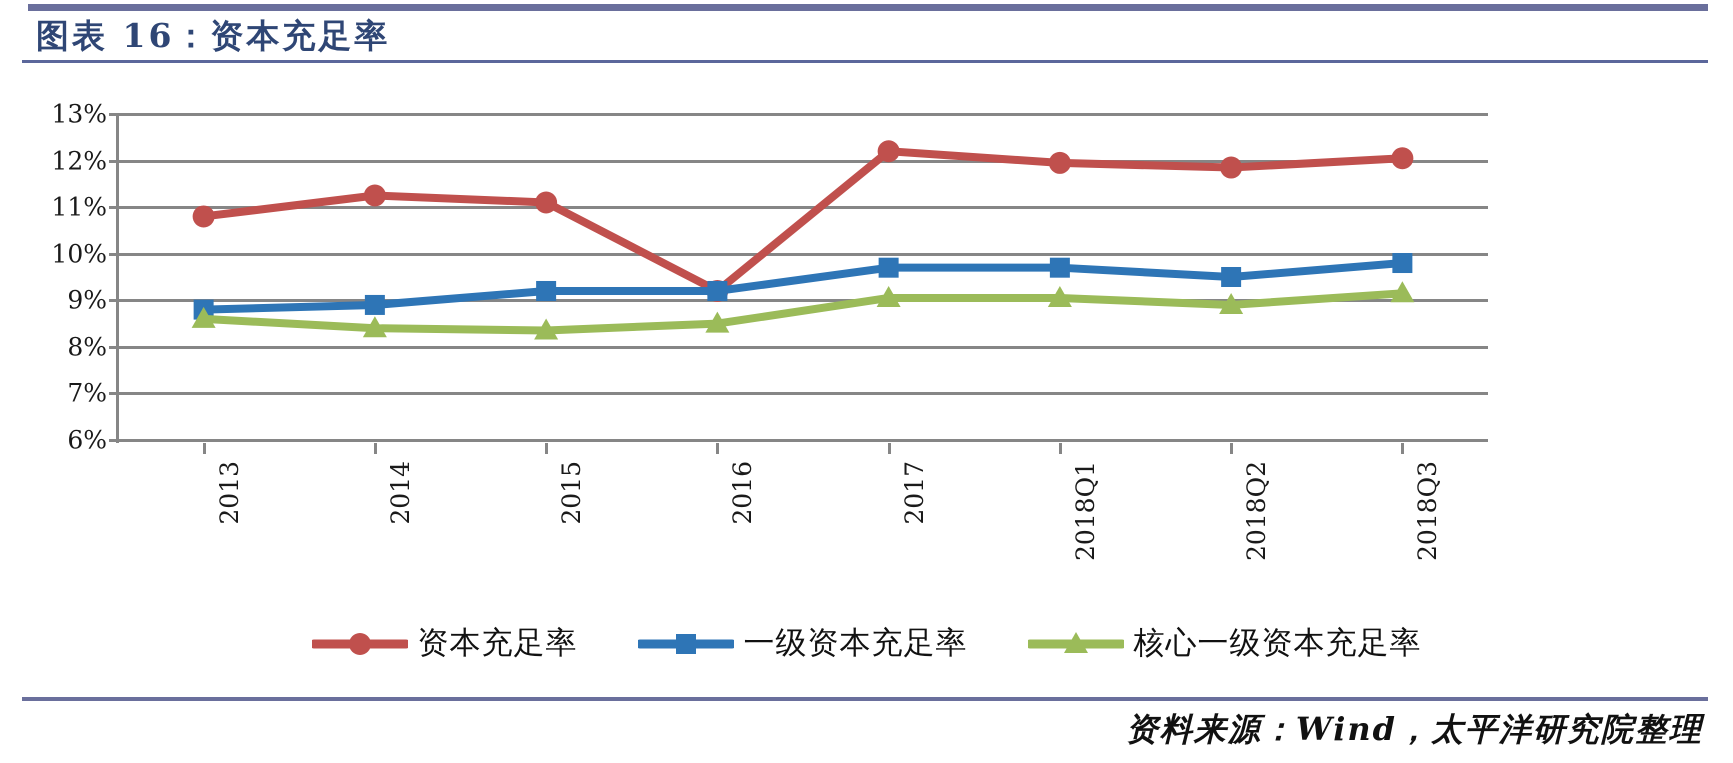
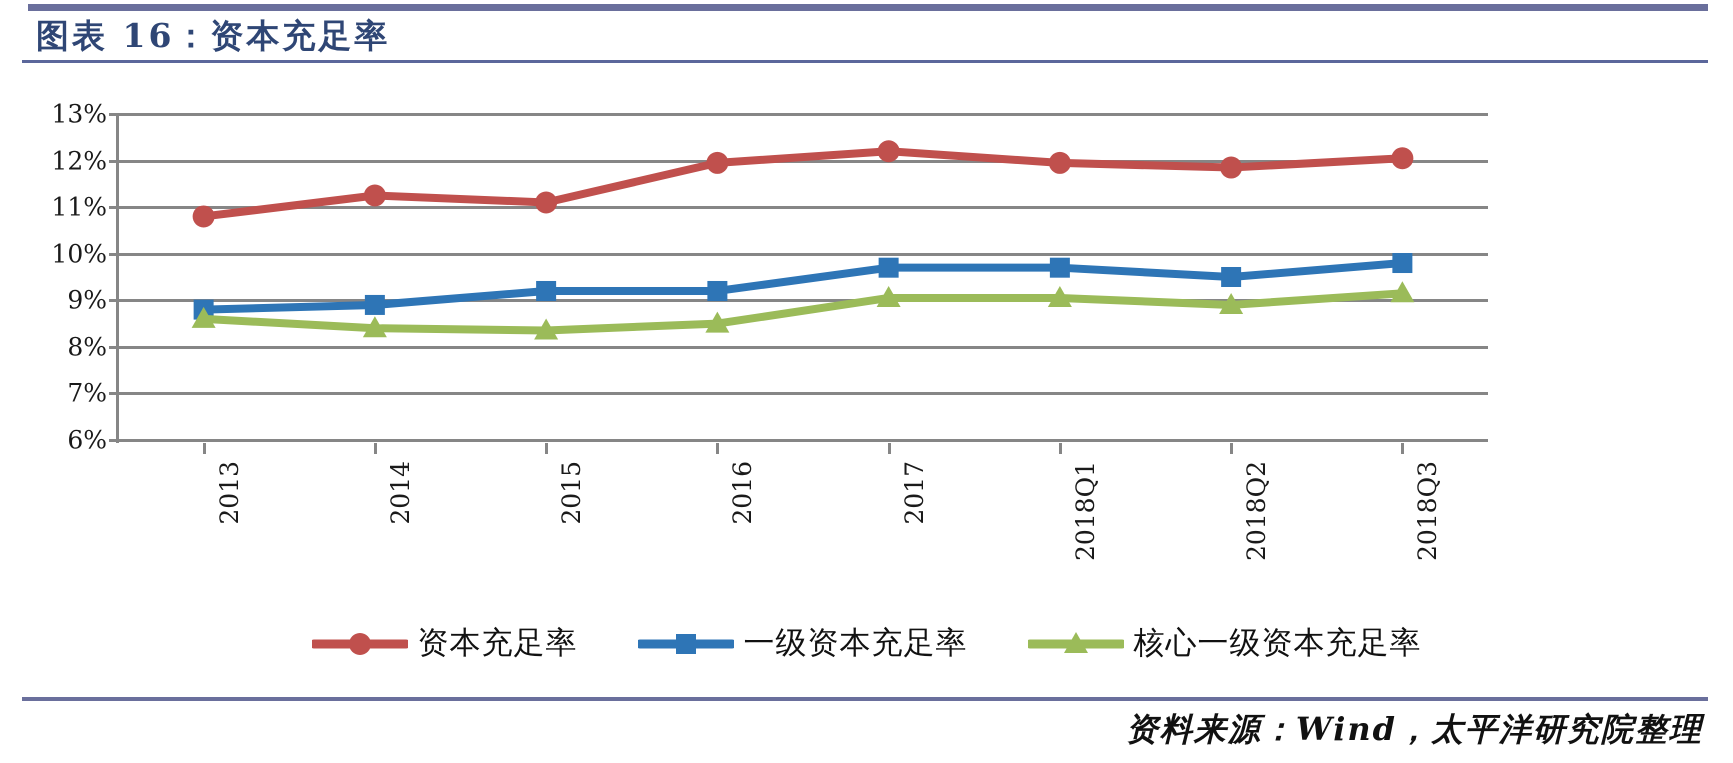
资本充足率/2016: 9.2% -> 11.9%
